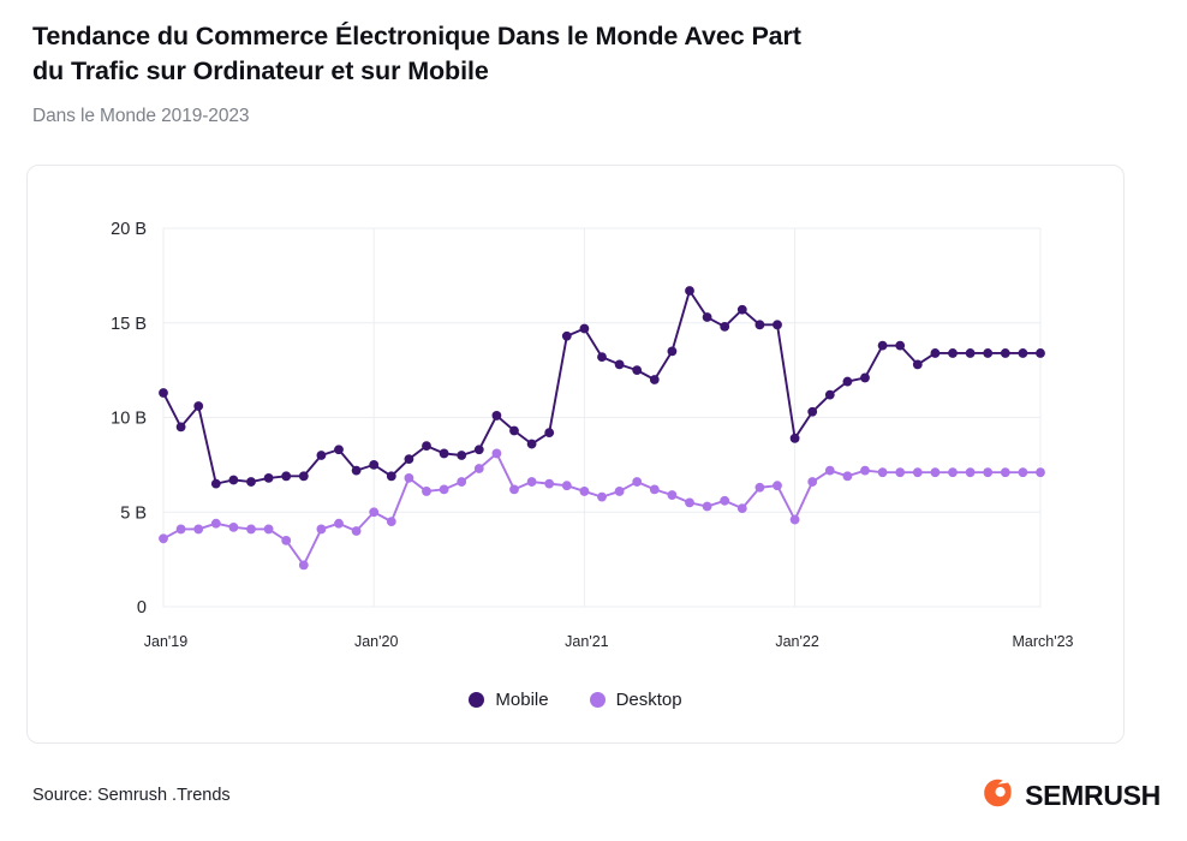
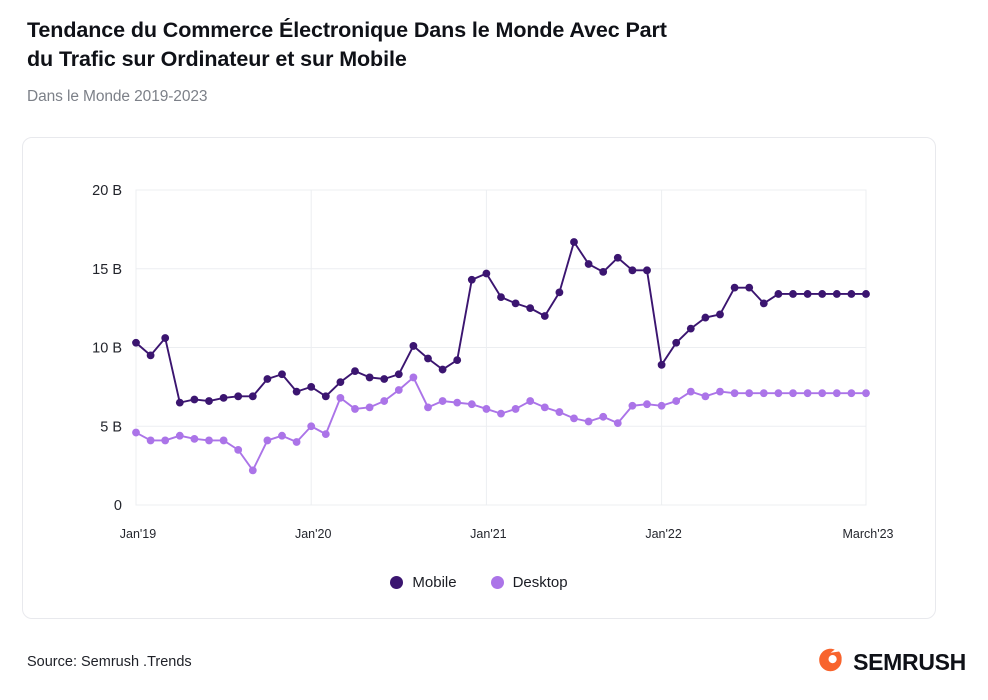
Mobile/Jan'19: 11.3B -> 10.3B
Desktop/Jan'19: 3.6B -> 4.6B
Desktop/Jan'22: 4.6B -> 6.3B
